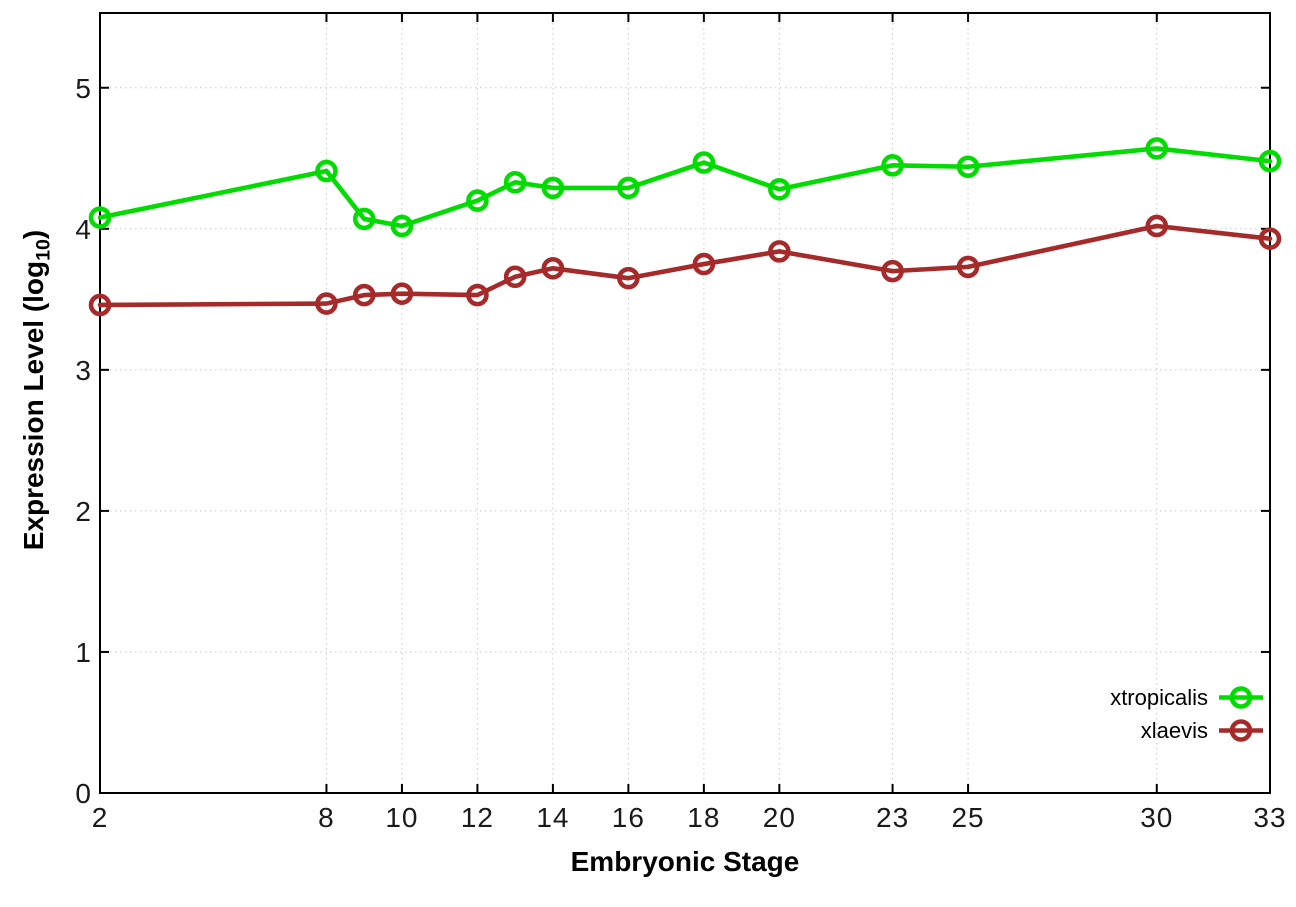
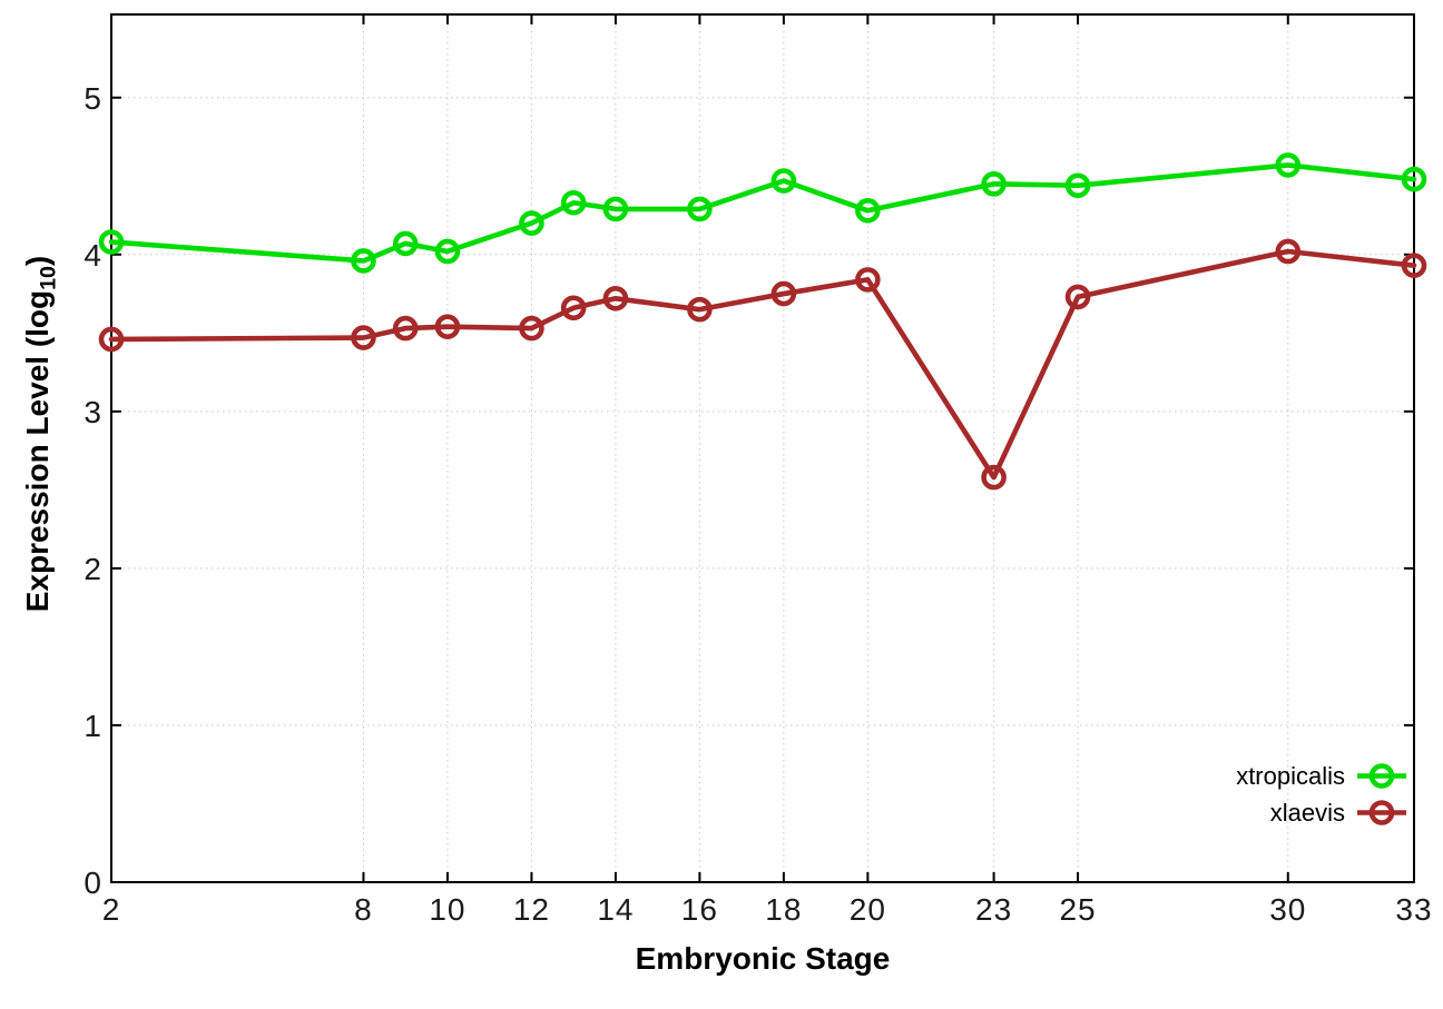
xtropicalis/8: 4.41 -> 3.96
xlaevis/23: 3.70 -> 2.58
